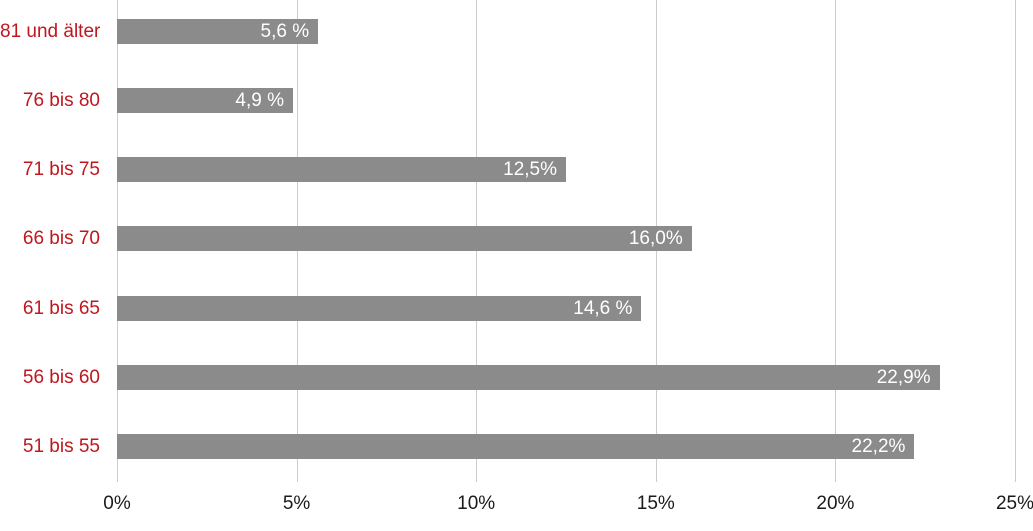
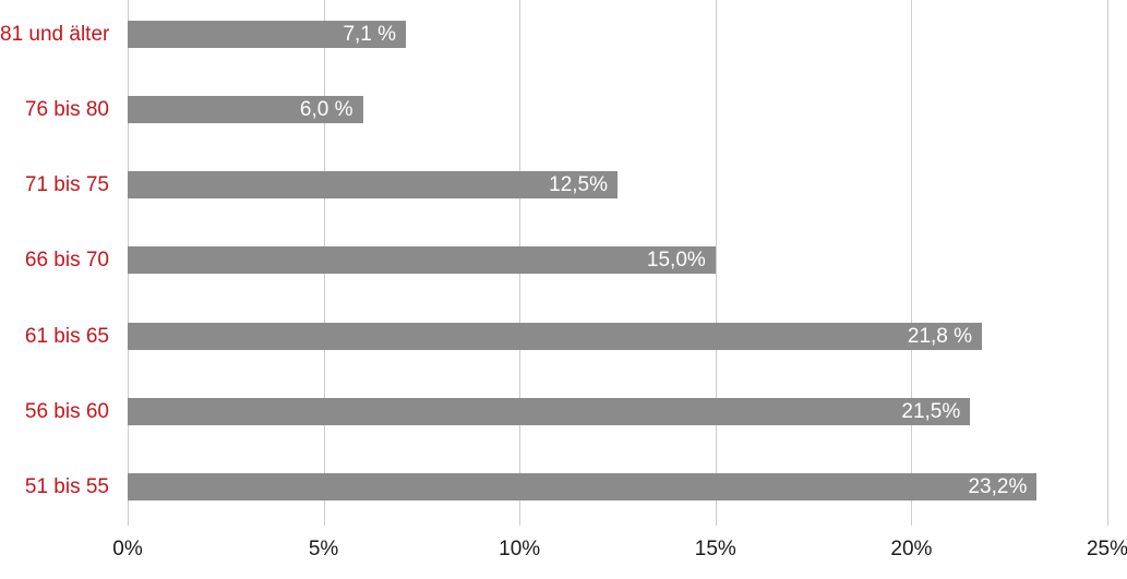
81 und älter: 5,6 -> 7,1
76 bis 80: 4,9 -> 6,0
66 bis 70: 16,0% -> 15,0%
61 bis 65: 14,6 -> 21,8
56 bis 60: 22,9% -> 21,5%
51 bis 55: 22,2% -> 23,2%
